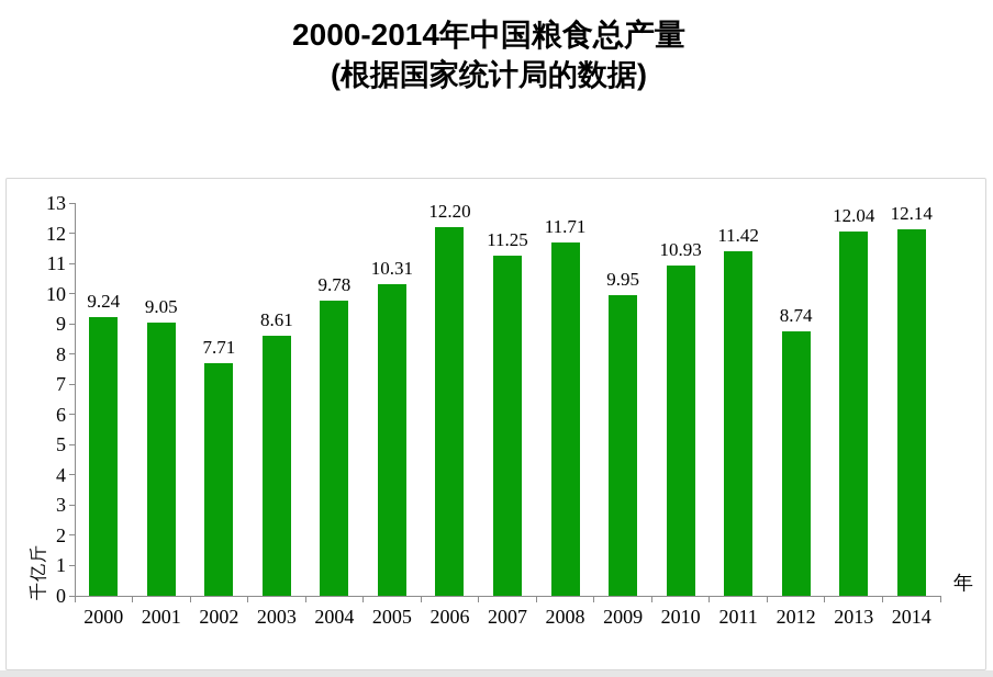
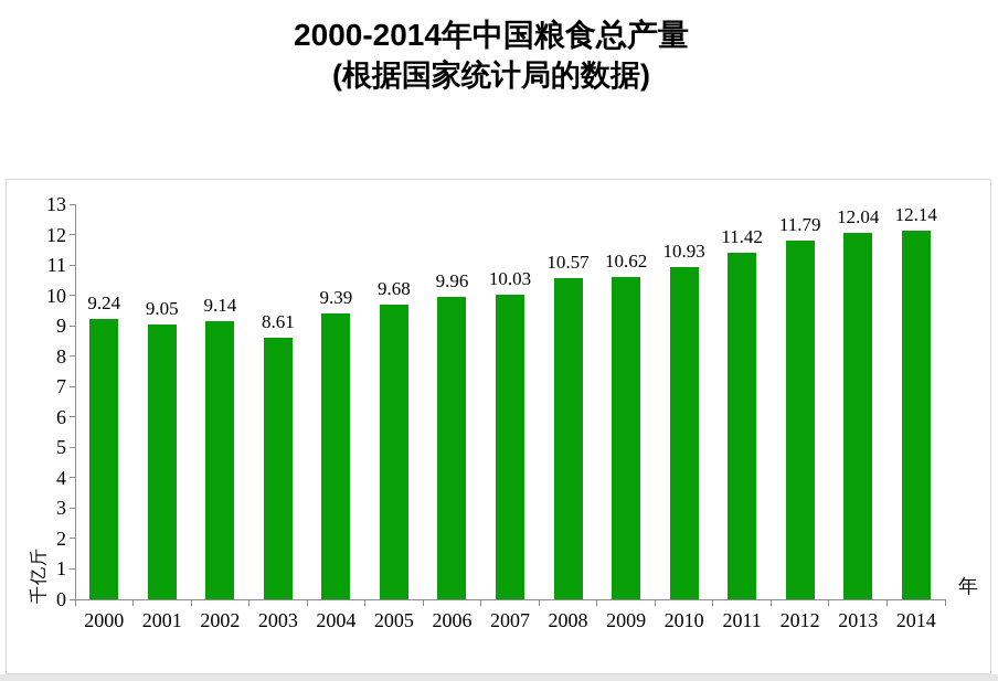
2002: 7.71 -> 9.14
2004: 9.78 -> 9.39
2005: 10.31 -> 9.68
2006: 12.20 -> 9.96
2007: 11.25 -> 10.03
2008: 11.71 -> 10.57
2009: 9.95 -> 10.62
2012: 8.74 -> 11.79
